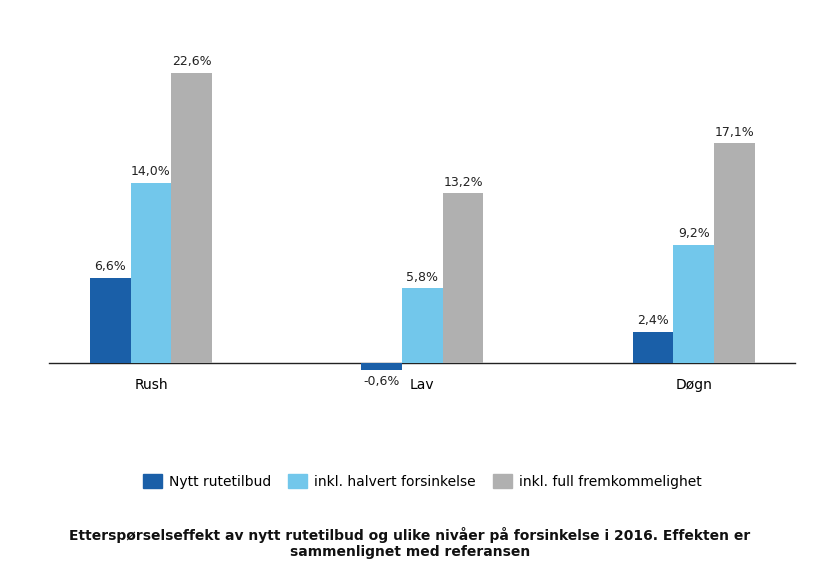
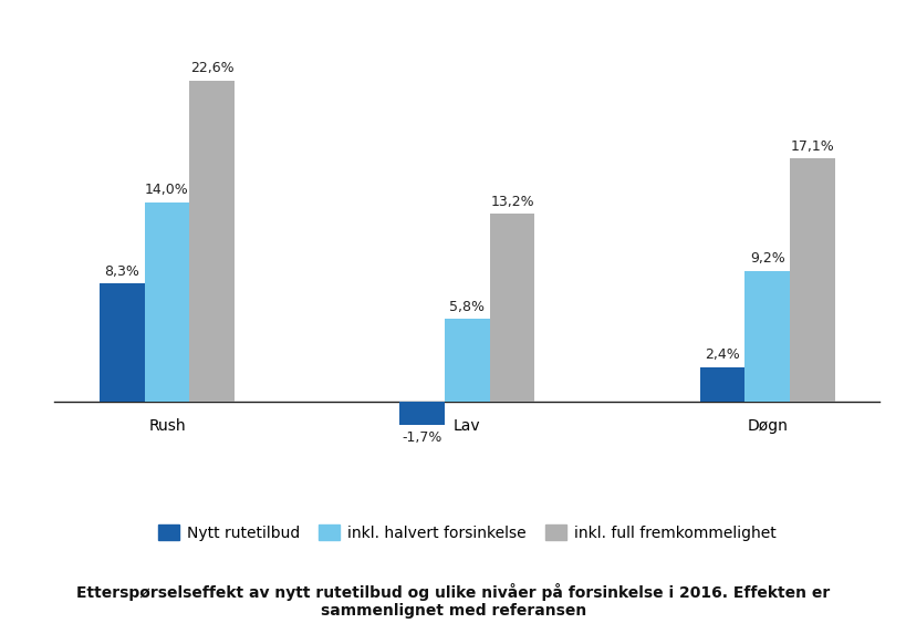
Nytt rutetilbud/Rush: 6,6% -> 8,3%
Nytt rutetilbud/Lav: -0,6% -> -1,7%
